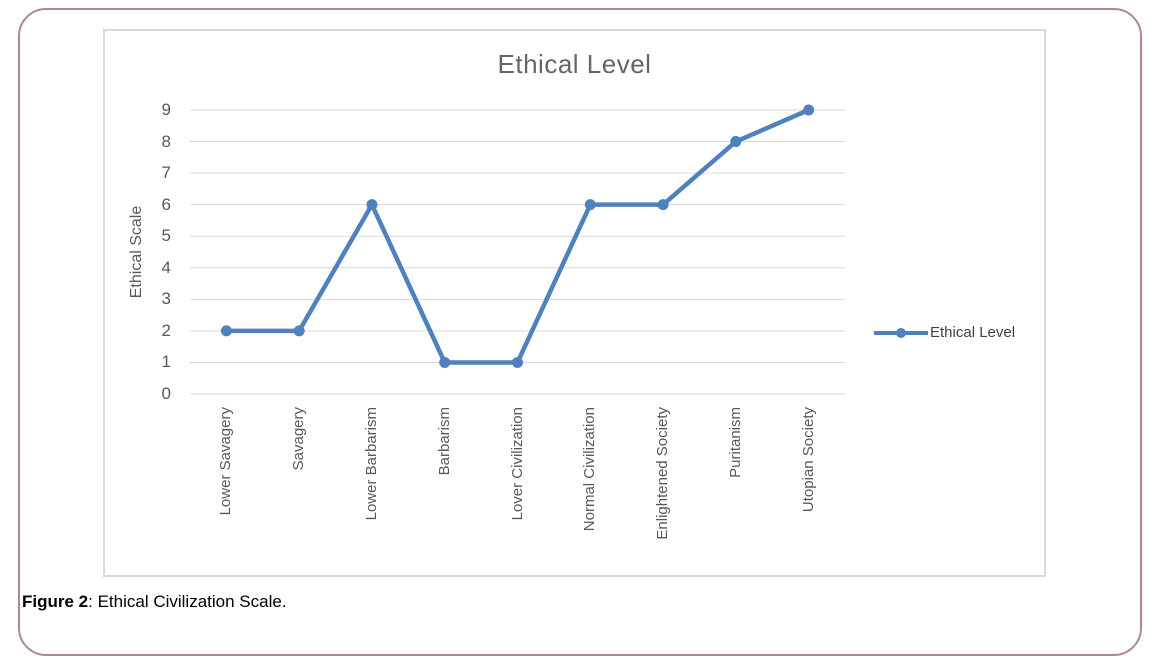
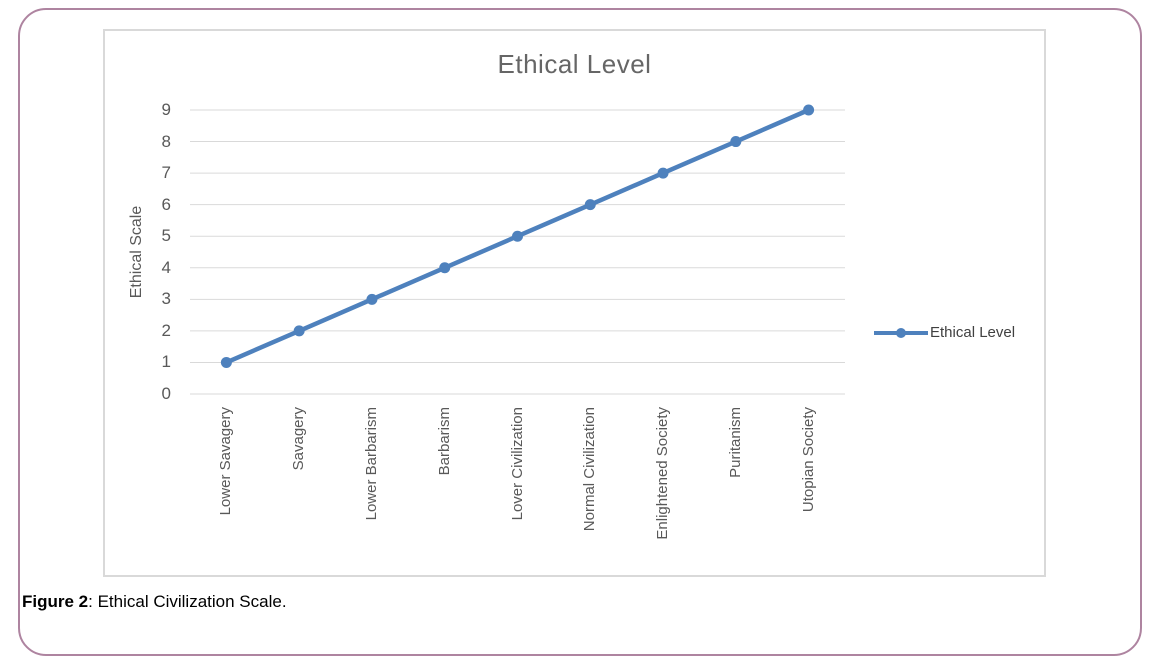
Lower Savagery: 2 -> 1
Lower Barbarism: 6 -> 3
Barbarism: 1 -> 4
Lover Civilization: 1 -> 5
Enlightened Society: 6 -> 7
